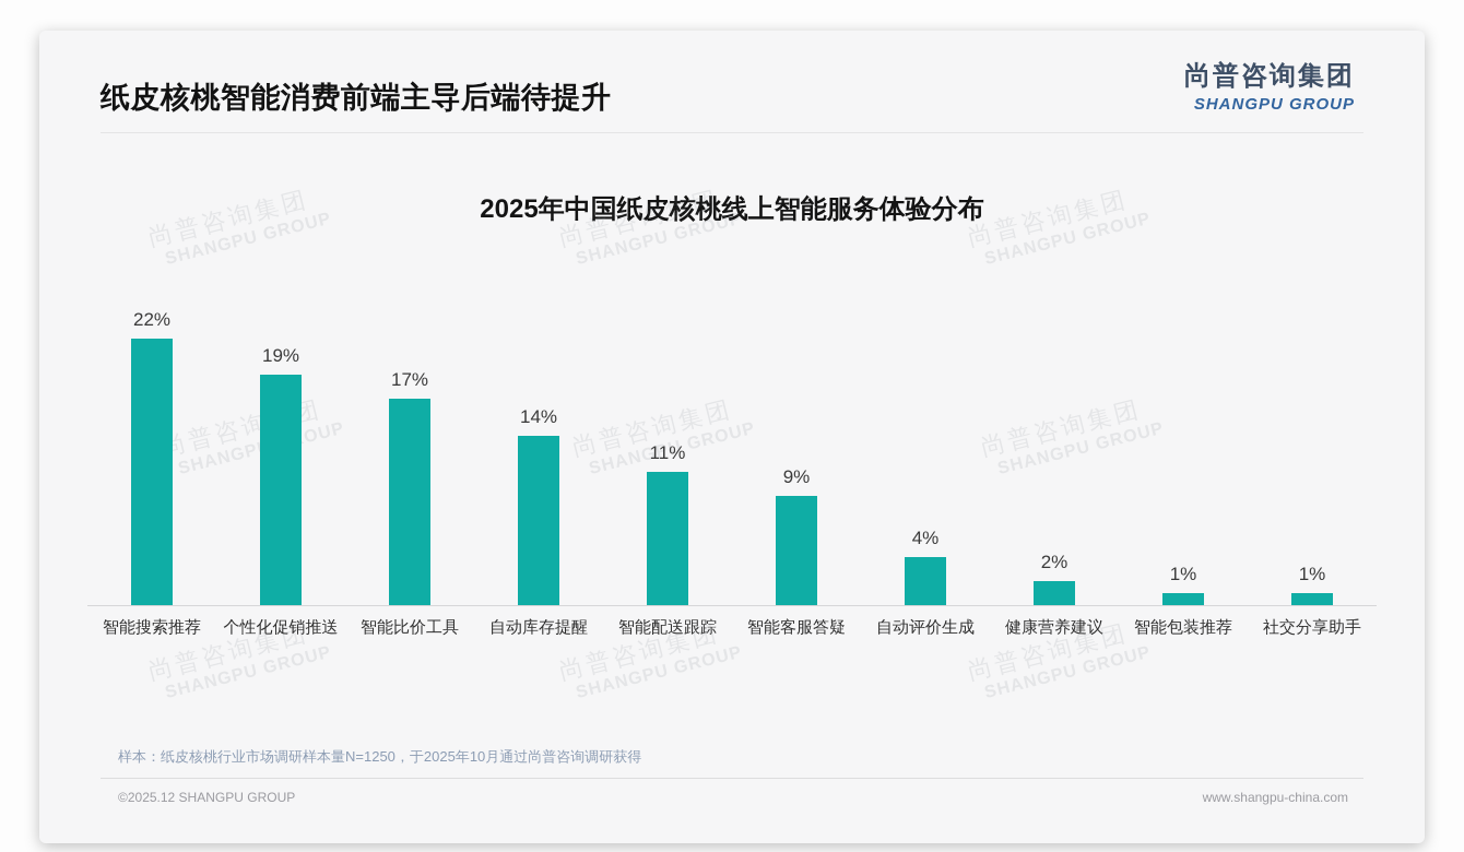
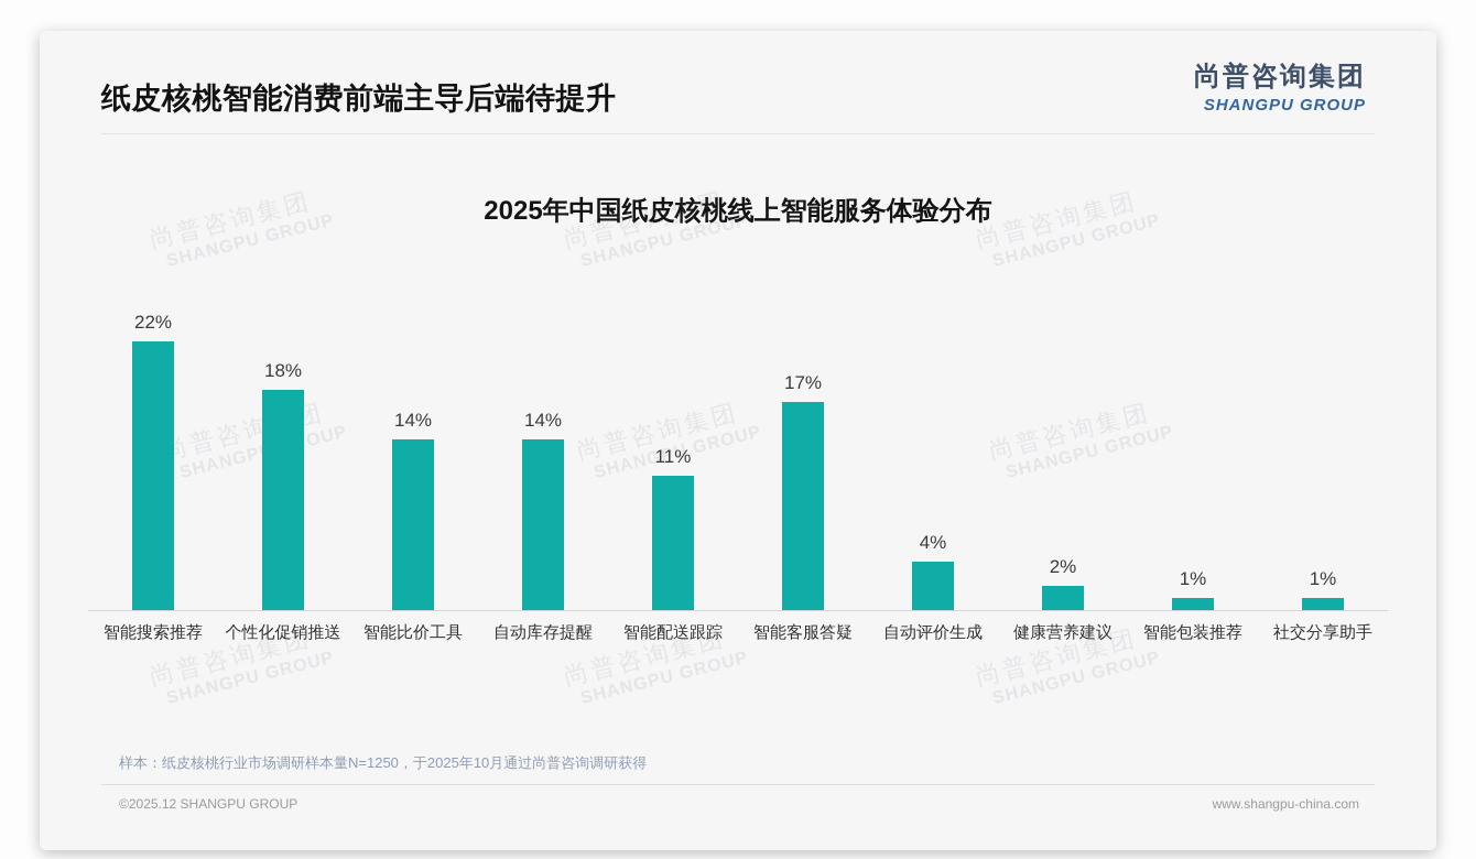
个性化促销推送: 19% -> 18%
智能比价工具: 17% -> 14%
智能客服答疑: 9% -> 17%
